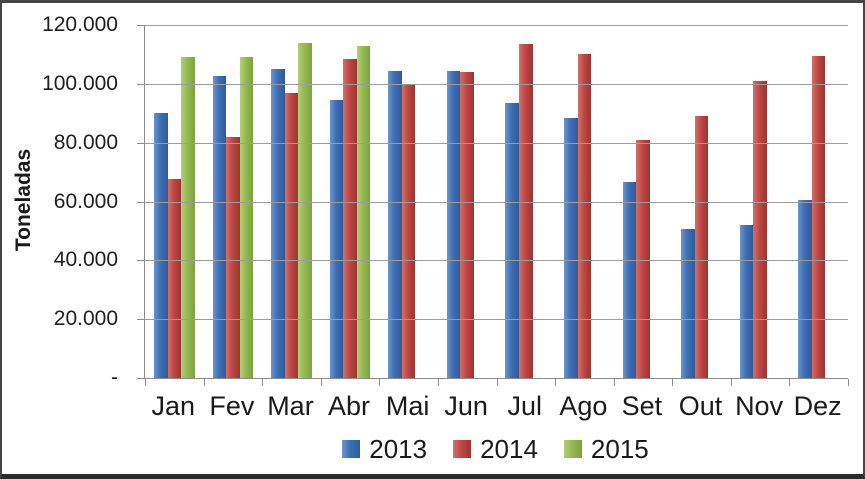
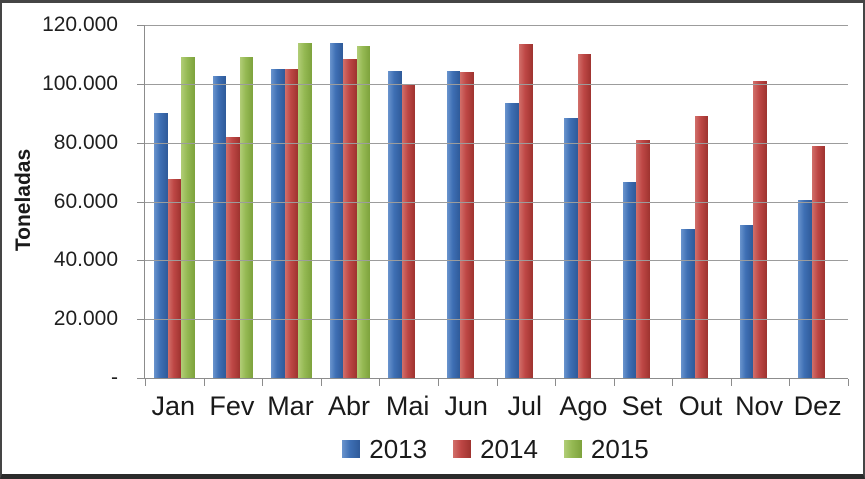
2014/Mar: 97000 -> 105000
2013/Abr: 94000 -> 114000
2014/Dez: 110000 -> 79000
